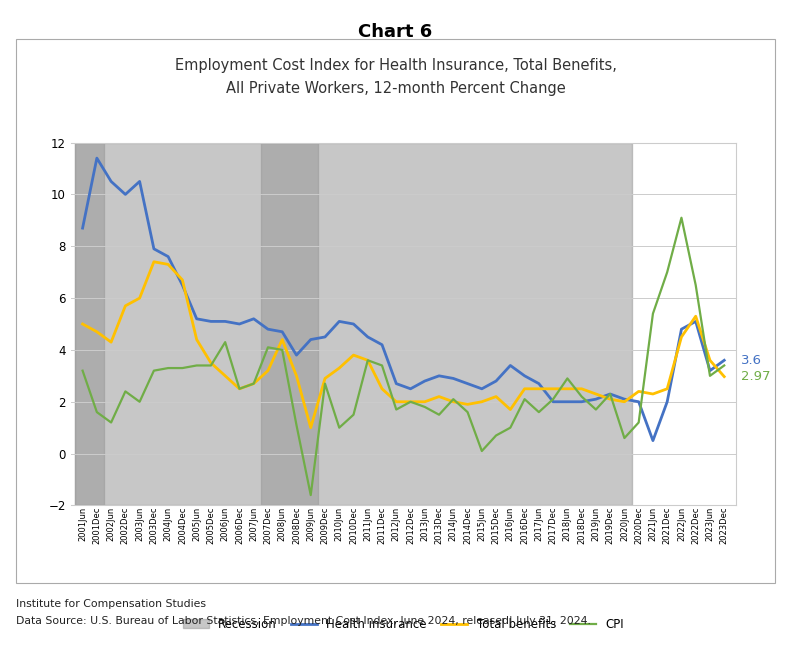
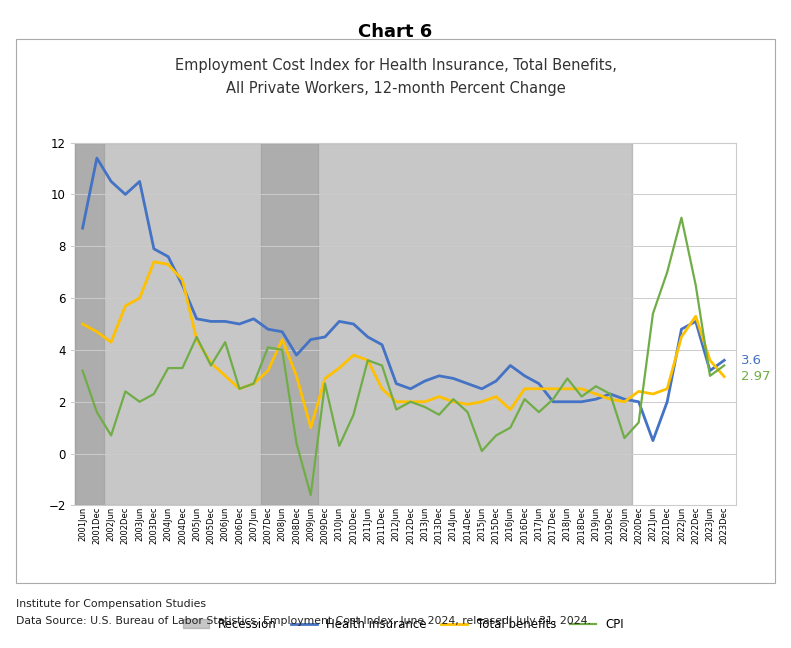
CPI/2002Jun: 1.2 -> 0.7
CPI/2003Dec: 3.2 -> 2.3
CPI/2005Jun: 3.4 -> 4.5
CPI/2008Dec: 1.1 -> 0.4
CPI/2010Jun: 1.0 -> 0.3
CPI/2019Jun: 1.7 -> 2.6
